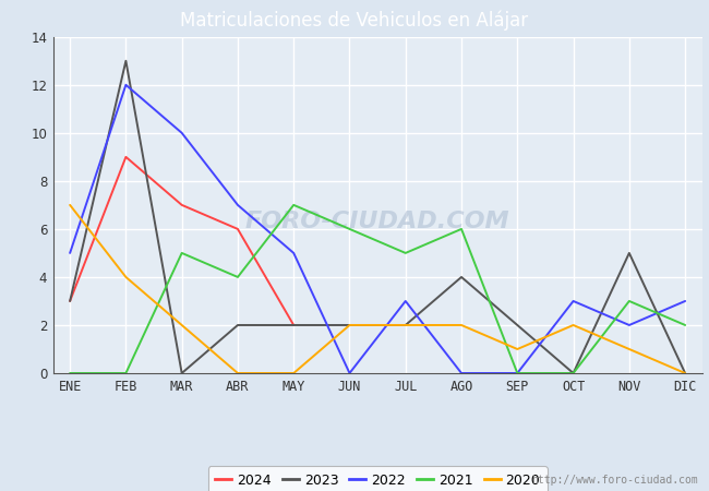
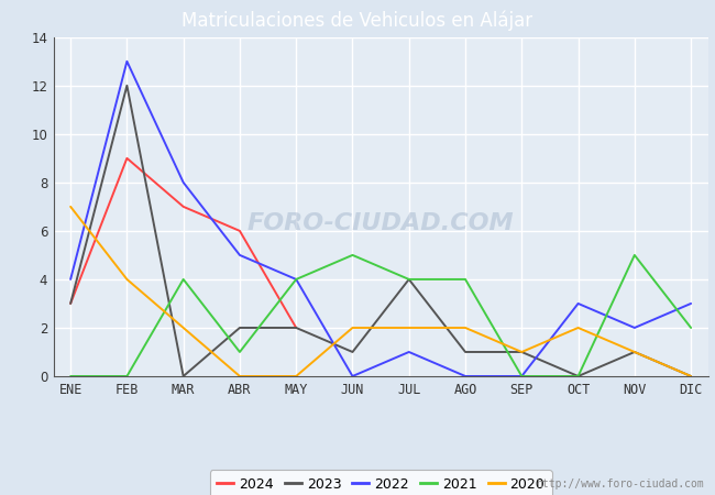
2022/ENE: 5 -> 4
2023/FEB: 13 -> 12
2022/FEB: 12 -> 13
2022/MAR: 10 -> 8
2021/MAR: 5 -> 4
2022/ABR: 7 -> 5
2021/ABR: 4 -> 1
2022/MAY: 5 -> 4
2021/MAY: 7 -> 4
2023/JUN: 2 -> 1
2021/JUN: 6 -> 5
2023/JUL: 2 -> 4
2022/JUL: 3 -> 1
2021/JUL: 5 -> 4
2023/AGO: 4 -> 1
2021/AGO: 6 -> 4
2023/SEP: 2 -> 1
2023/NOV: 5 -> 1
2021/NOV: 3 -> 5
